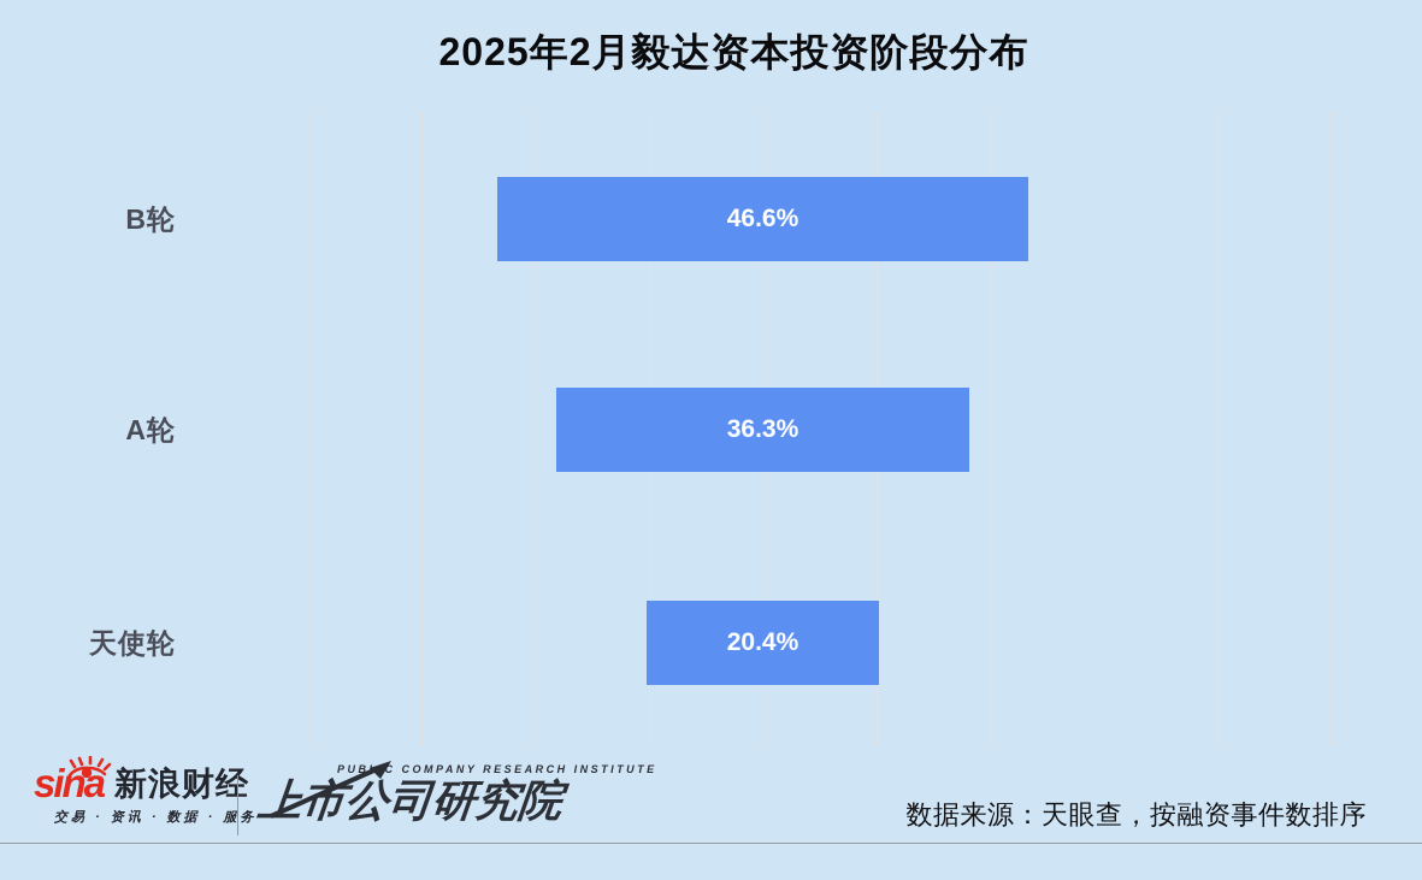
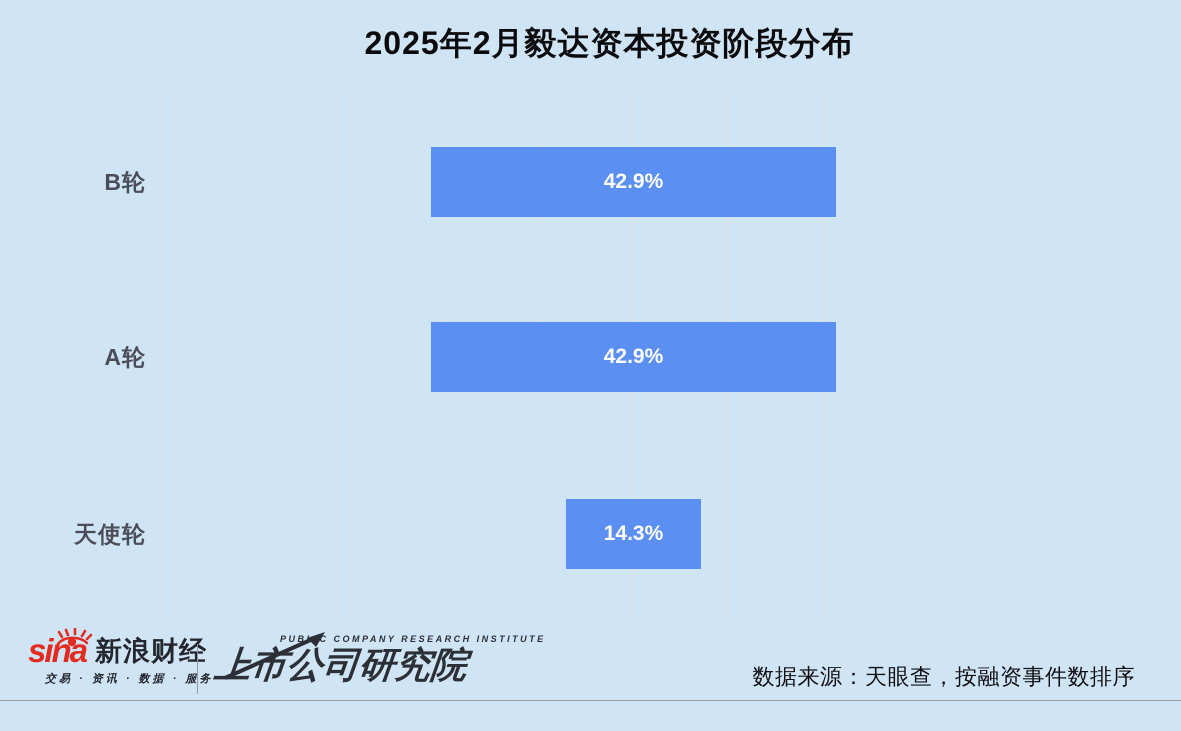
B轮: 46.6% -> 42.9%
A轮: 36.3% -> 42.9%
天使轮: 20.4% -> 14.3%
